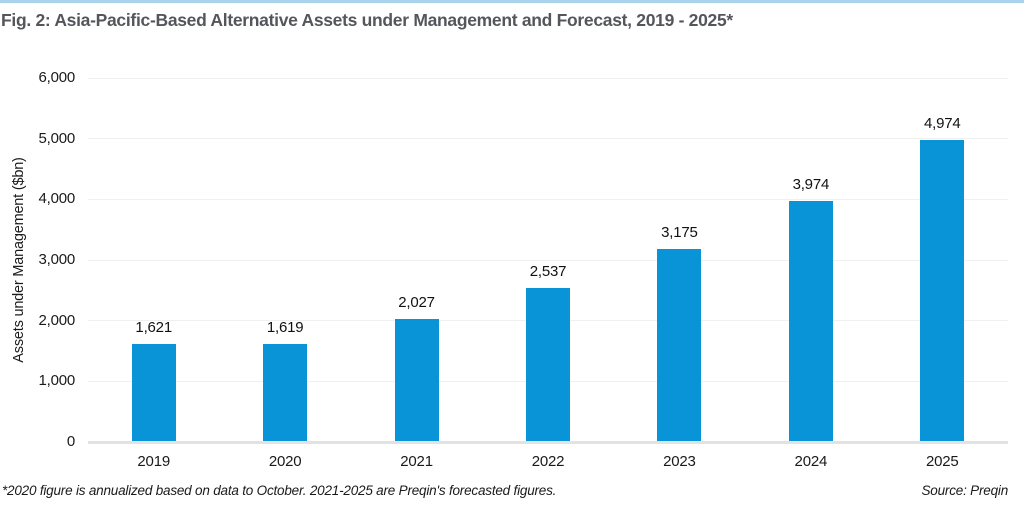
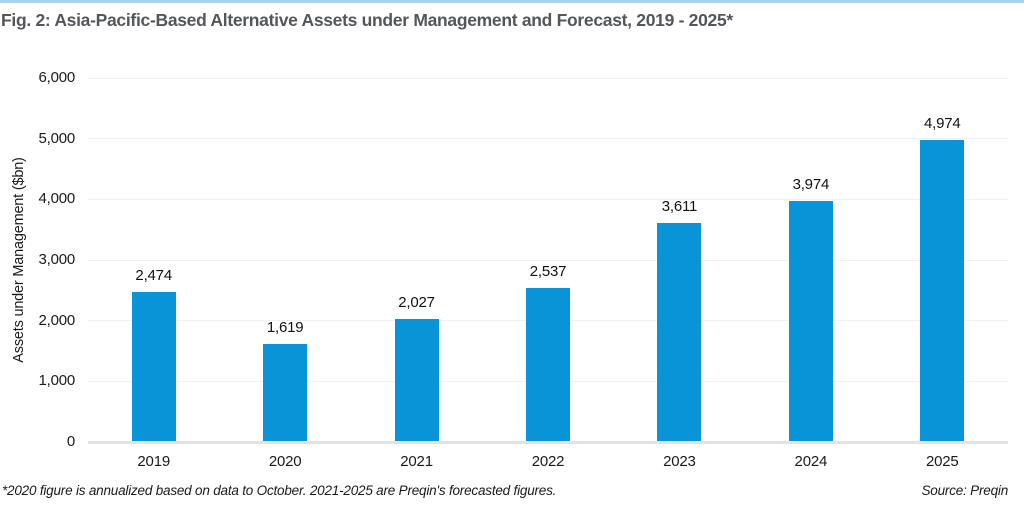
2019: 1,621 -> 2,474
2023: 3,175 -> 3,611
